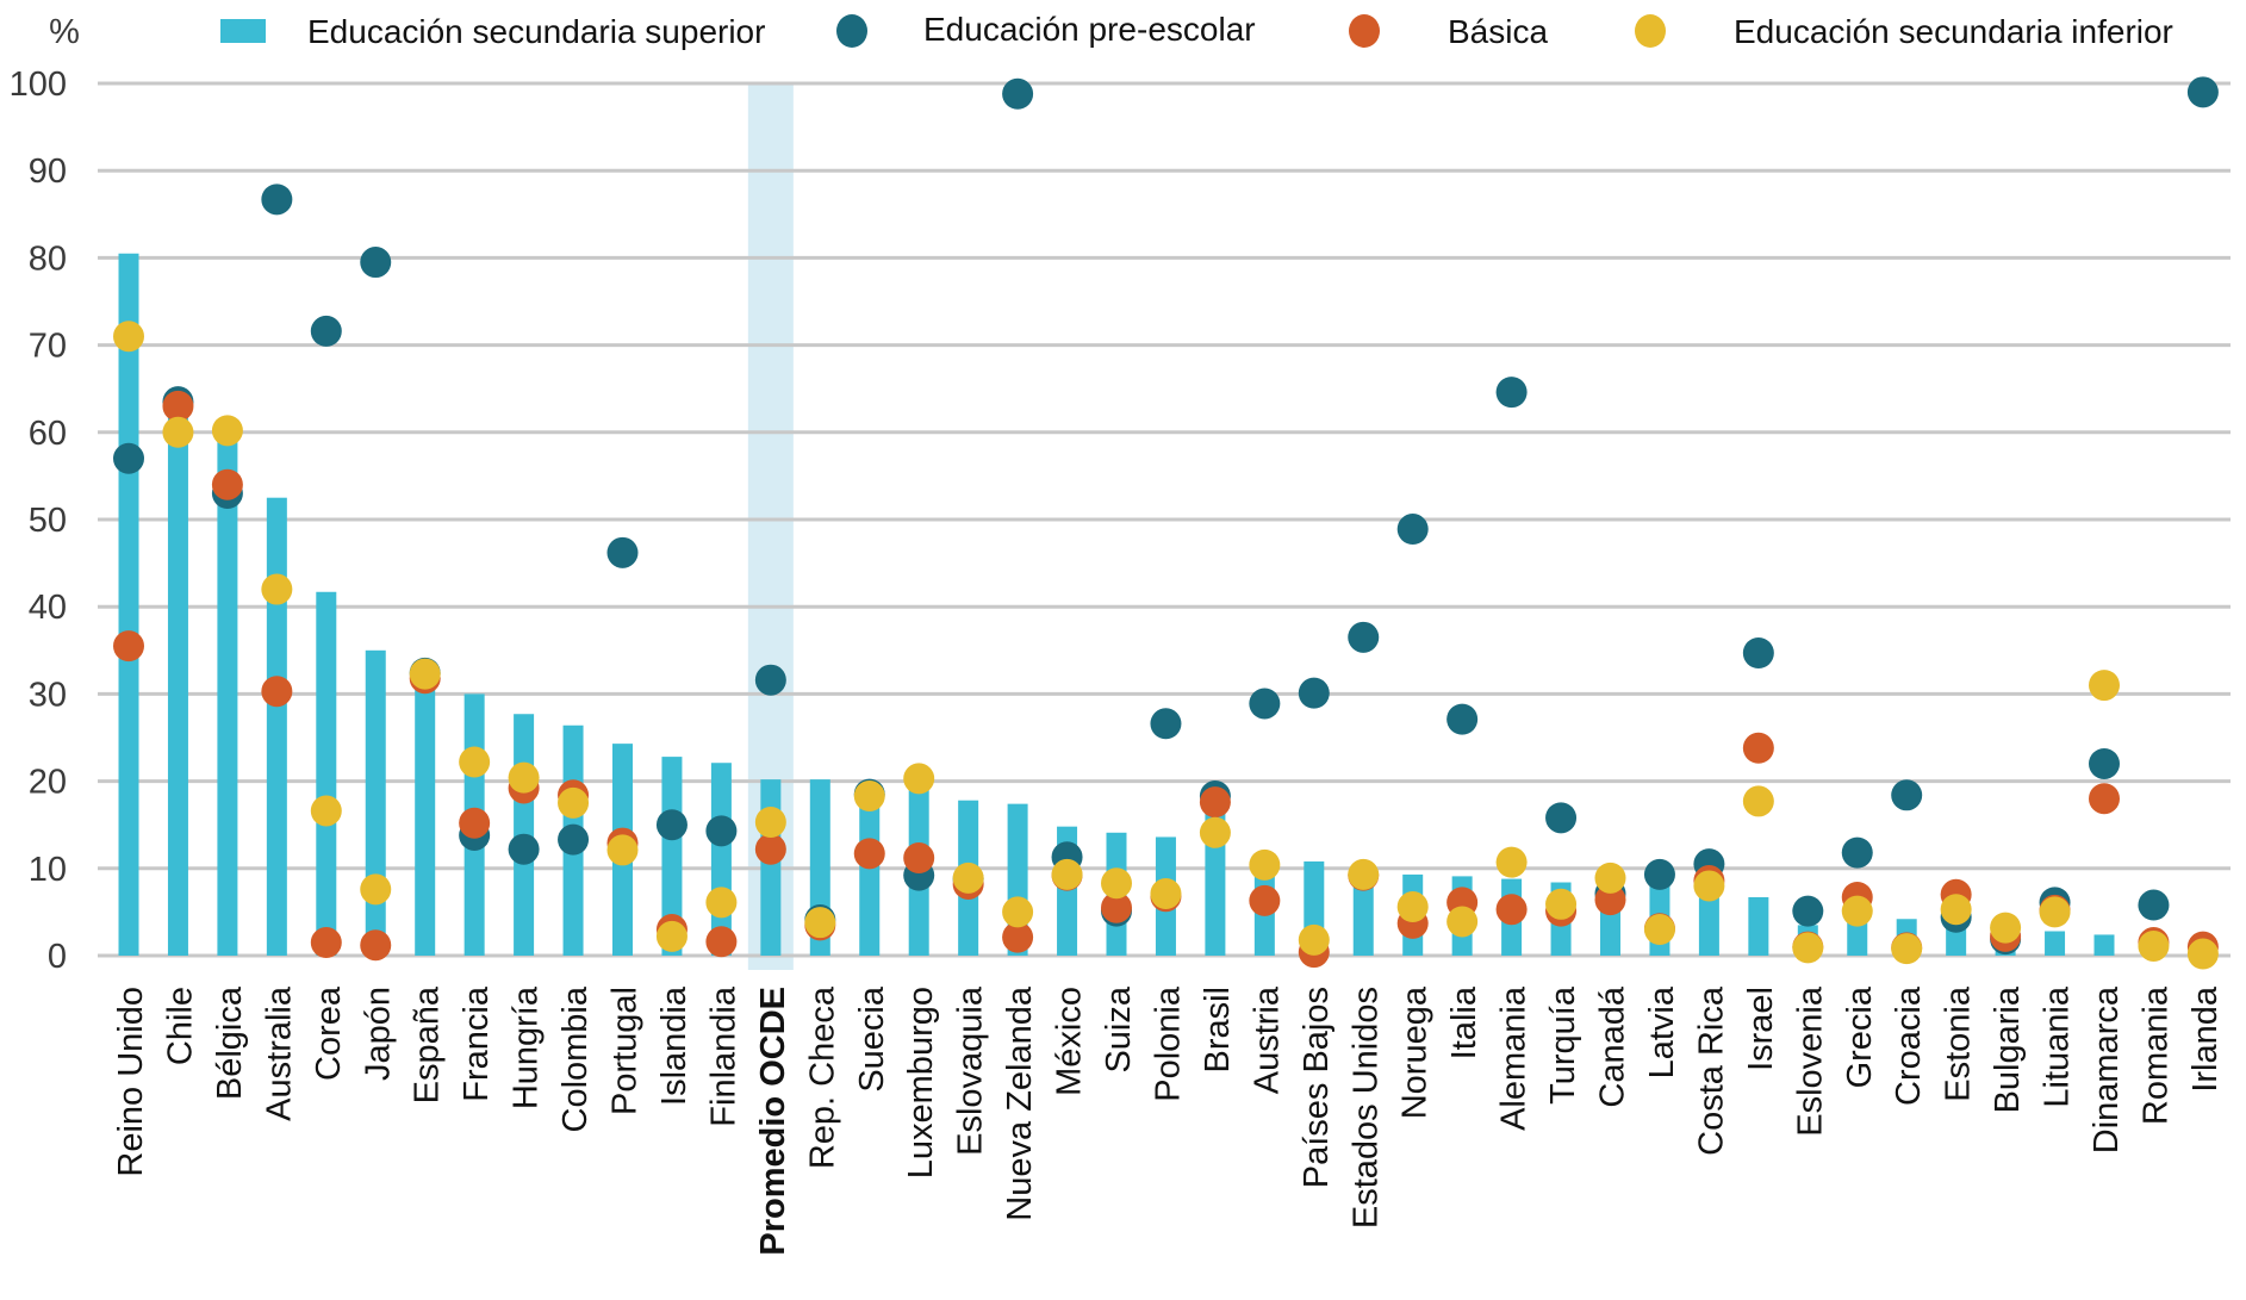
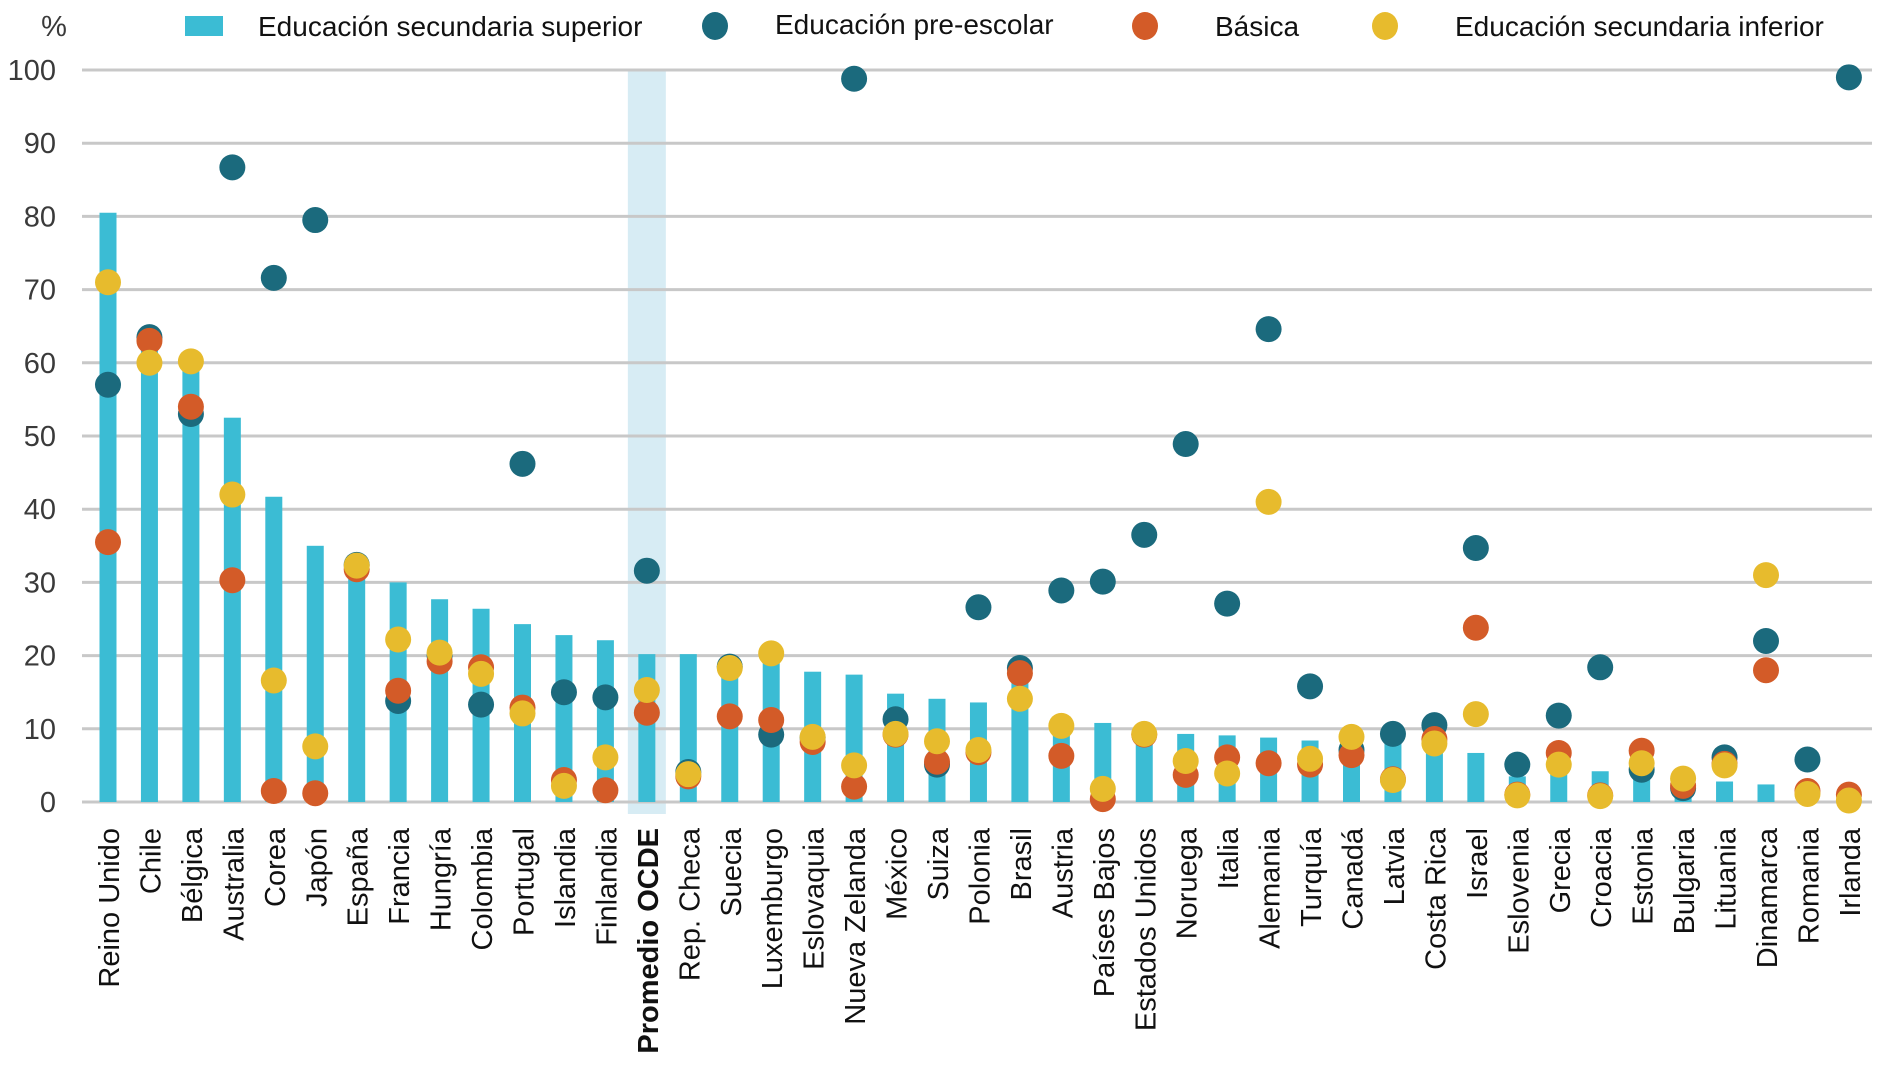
Educación pre-escolar/Hungría: 12 -> 20
Educación secundaria inferior/Alemania: 11 -> 41
Educación secundaria inferior/Israel: 18 -> 12
